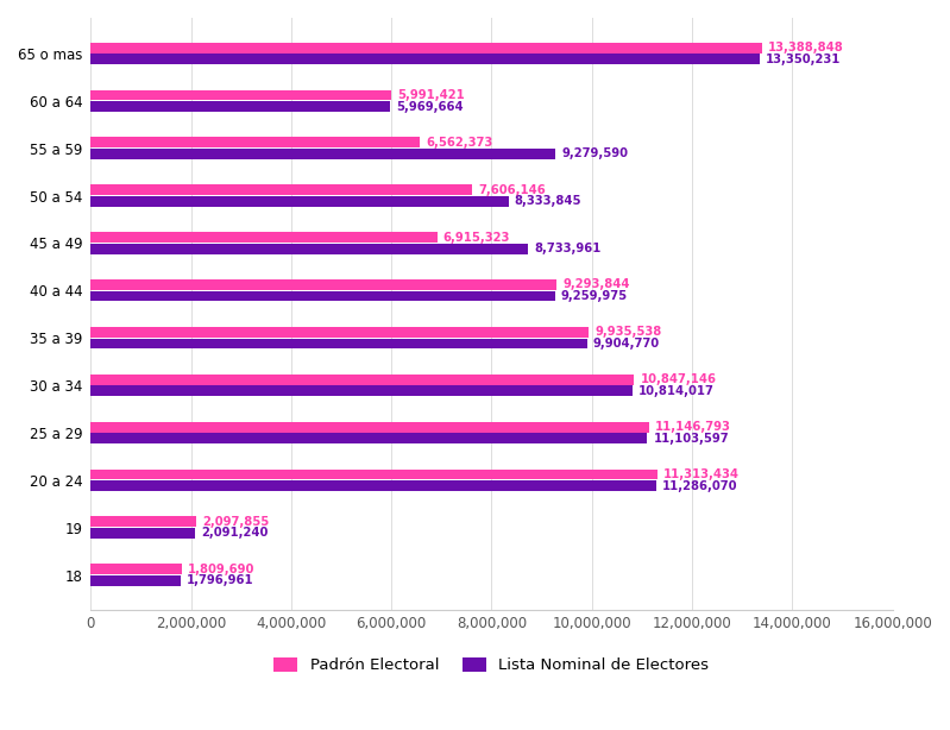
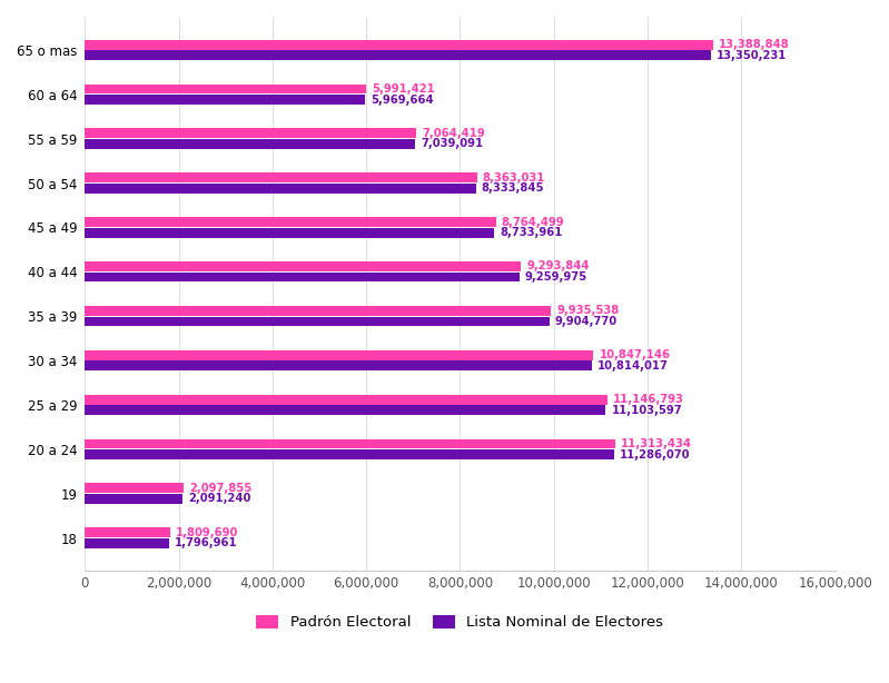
Padrón Electoral/55 a 59: 6,562,373 -> 7,064,419
Lista Nominal de Electores/55 a 59: 9,279,590 -> 7,039,091
Padrón Electoral/50 a 54: 7,606,146 -> 8,363,031
Padrón Electoral/45 a 49: 6,915,323 -> 8,764,499
